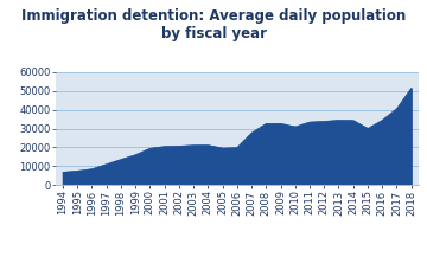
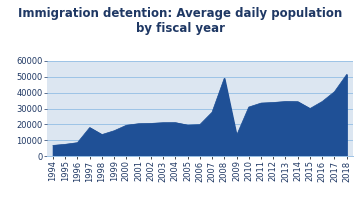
1997: 11000 -> 18000
2008: 33000 -> 49000
2009: 33000 -> 13000
